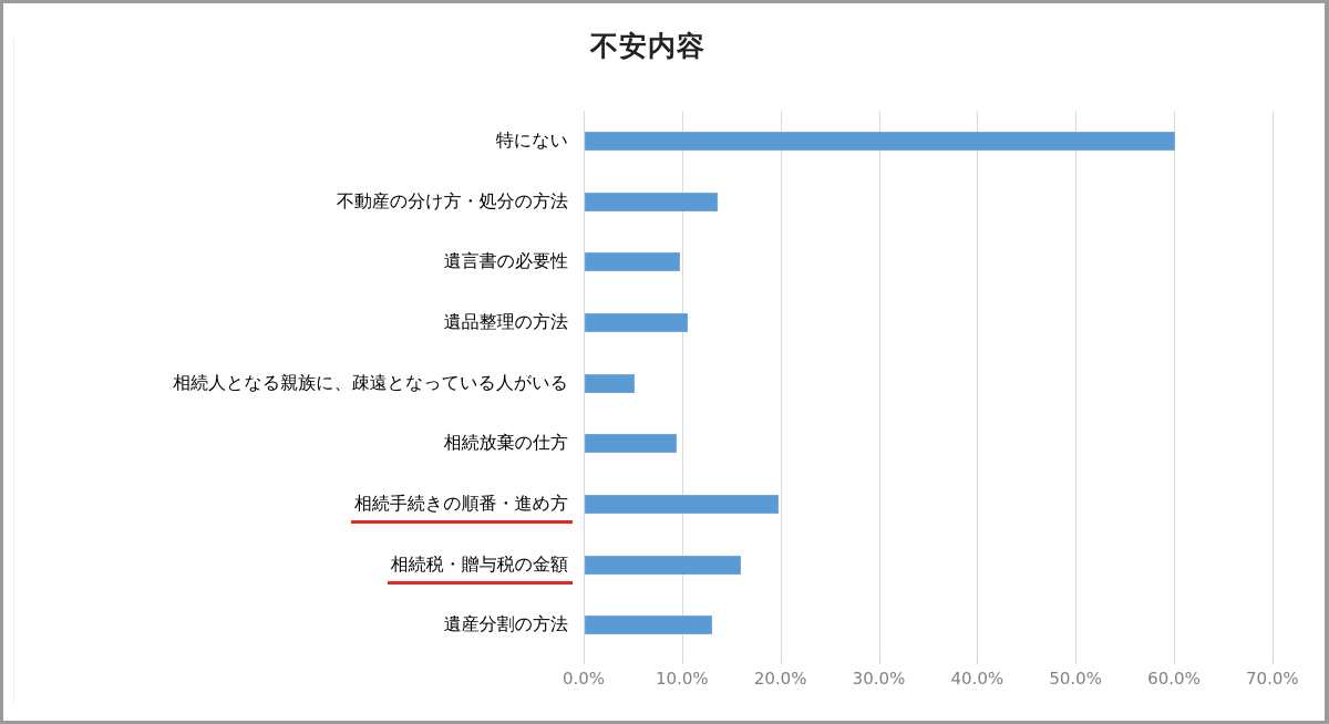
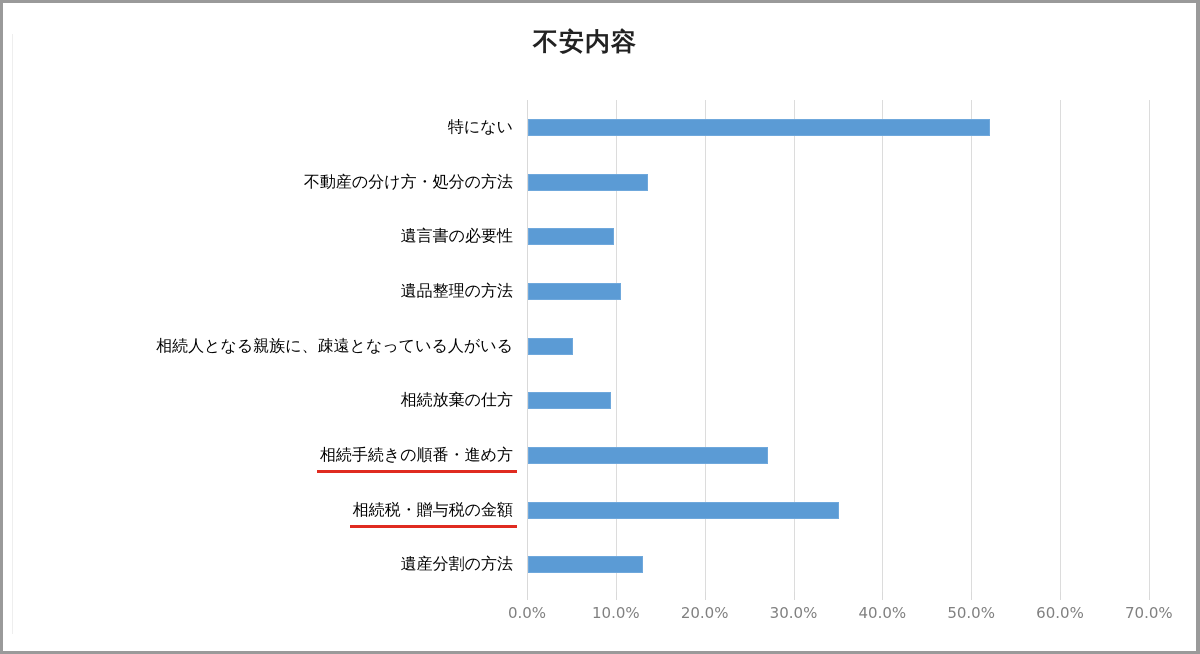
特にない: 60% -> 52%
相続手続きの順番・進め方: 20% -> 27%
相続税・贈与税の金額: 16% -> 35%
